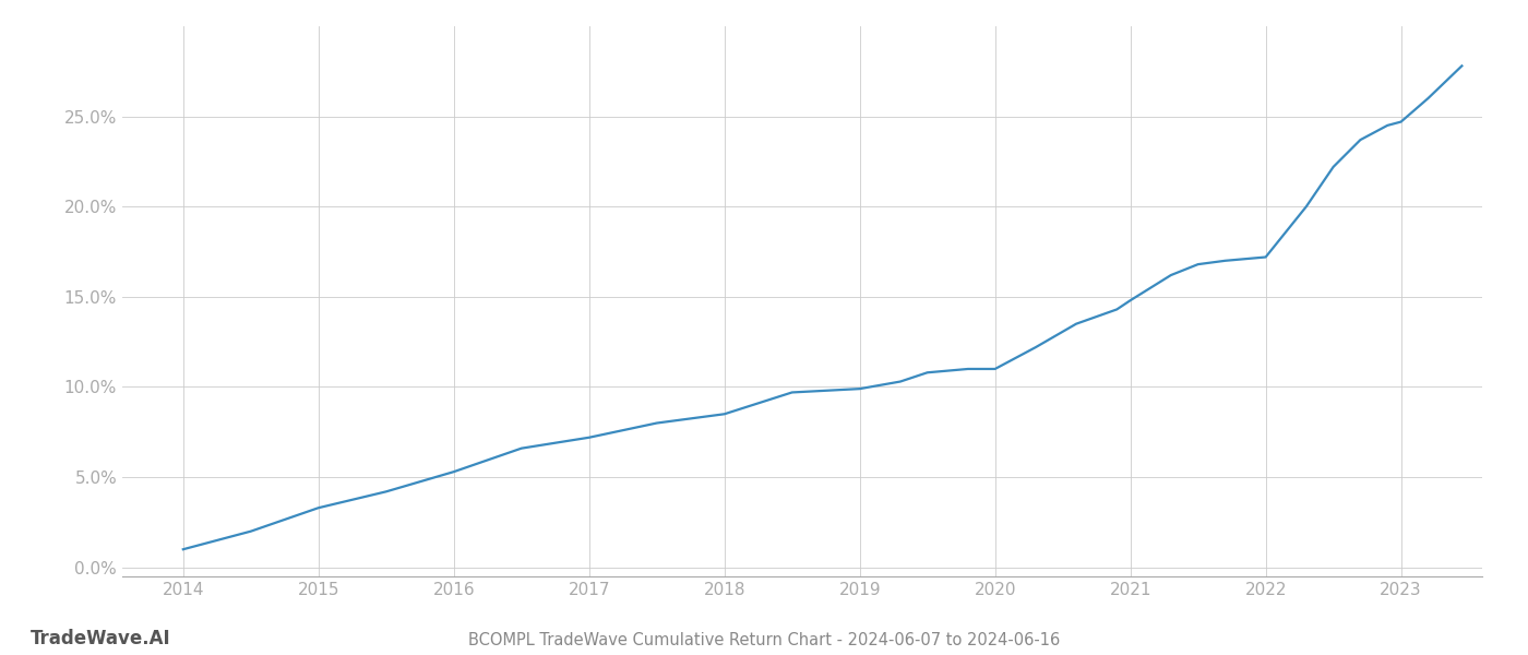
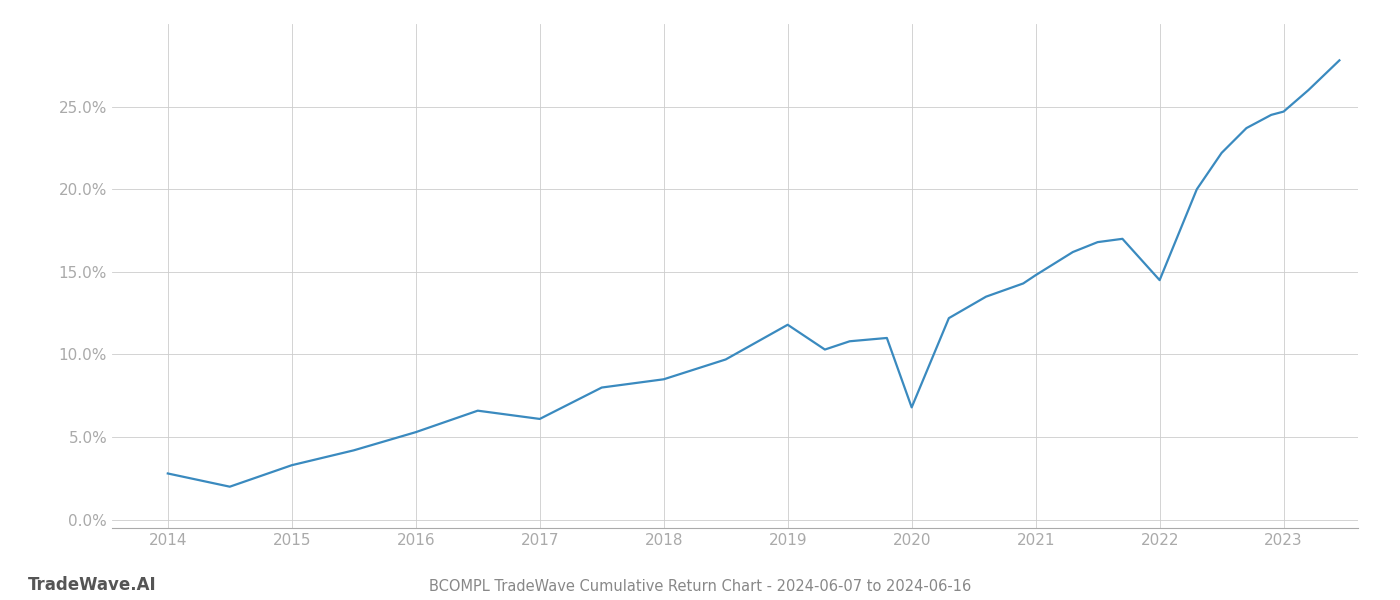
2014: 1.0% -> 2.8%
2017: 7.2% -> 6.1%
2019: 9.9% -> 11.8%
2020: 11.0% -> 6.8%
2022: 17.2% -> 14.5%
